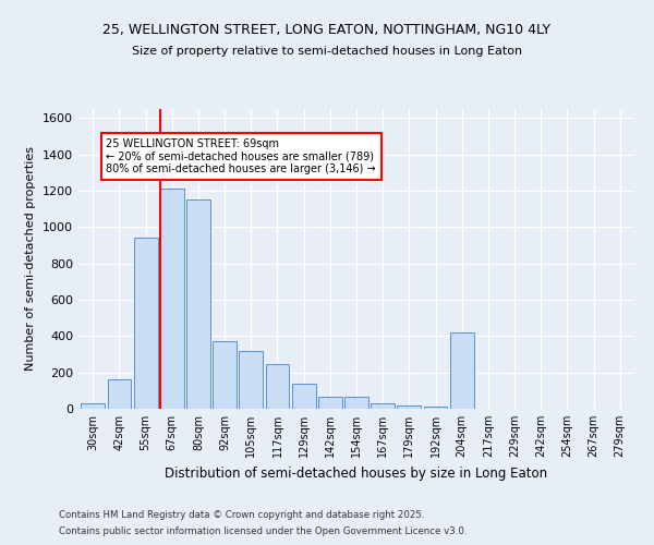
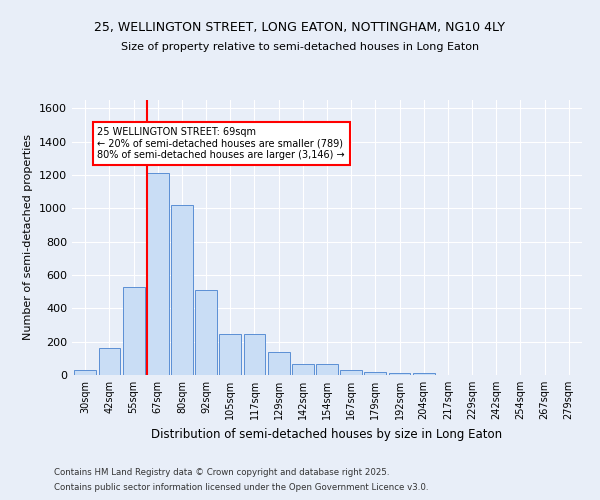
55sqm: 940 -> 530
80sqm: 1150 -> 1020
92sqm: 370 -> 510
105sqm: 320 -> 240
204sqm: 420 -> 10
